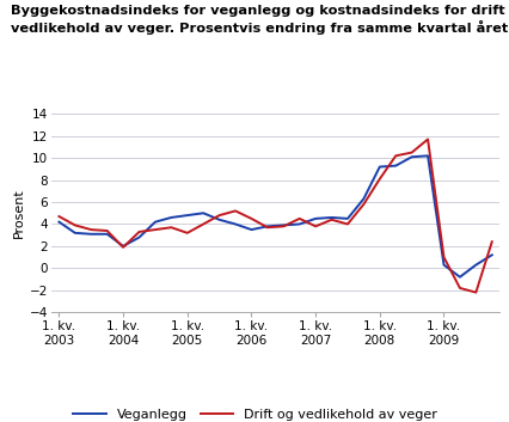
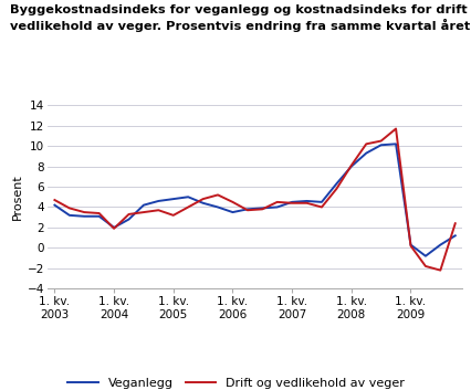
Drift og vedlikehold av veger/1. kv. 2007: 3.8 -> 4.4
Veganlegg/1. kv. 2008: 9.2 -> 8.0
Drift og vedlikehold av veger/1. kv. 2009: 1.0 -> 0.2
